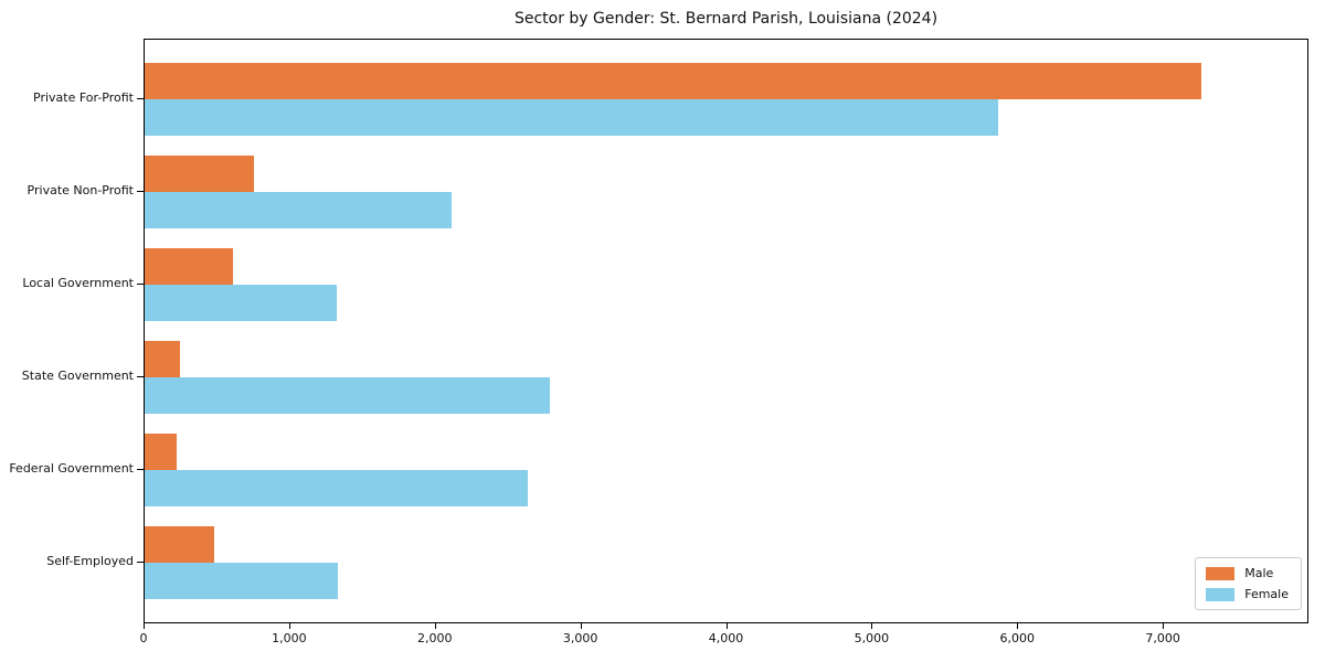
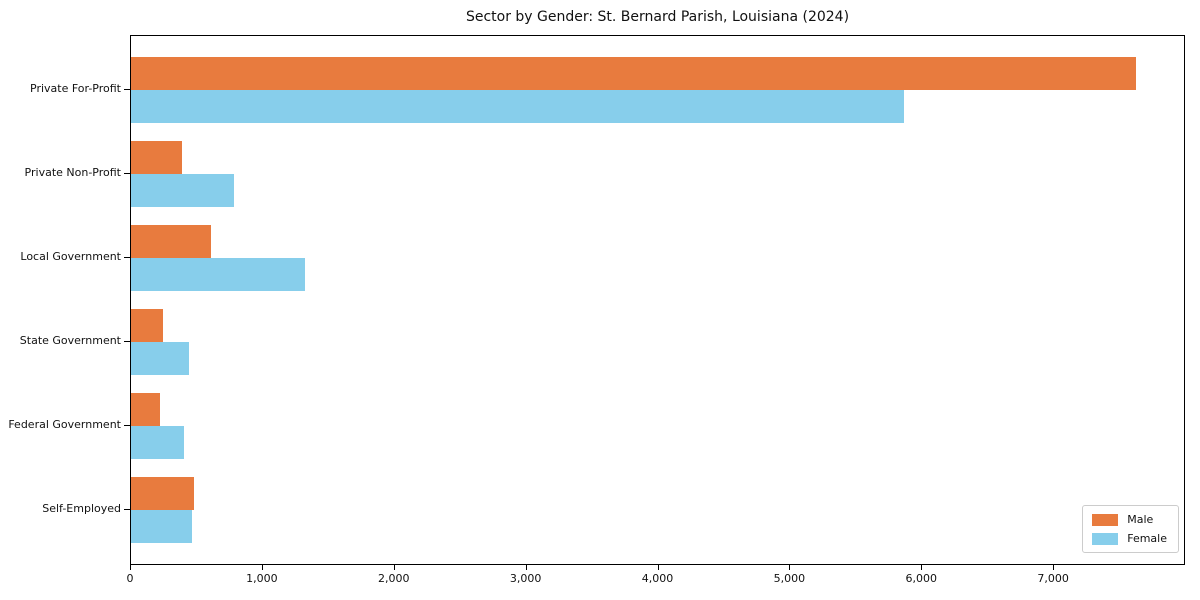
Male/Private For-Profit: 7260 -> 7620
Male/Private Non-Profit: 750 -> 390
Female/Private Non-Profit: 2110 -> 780
Female/State Government: 2780 -> 440
Female/Federal Government: 2630 -> 400
Female/Self-Employed: 1330 -> 460
